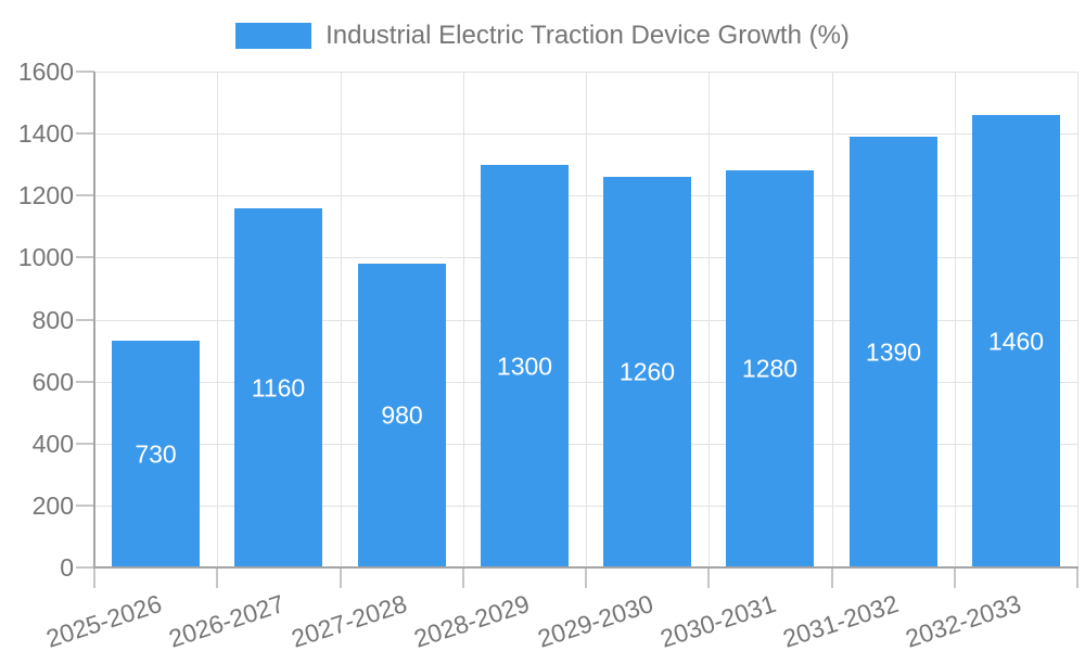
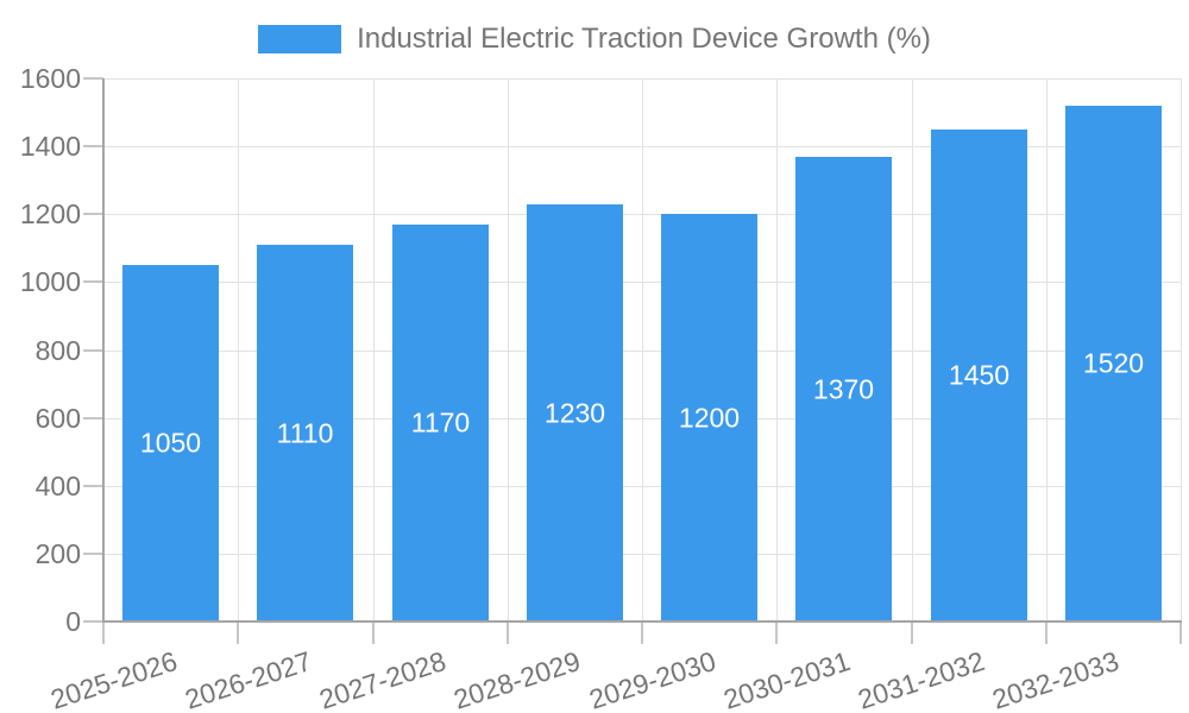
2025-2026: 730 -> 1050
2026-2027: 1160 -> 1110
2027-2028: 980 -> 1170
2028-2029: 1300 -> 1230
2029-2030: 1260 -> 1200
2030-2031: 1280 -> 1370
2031-2032: 1390 -> 1450
2032-2033: 1460 -> 1520
